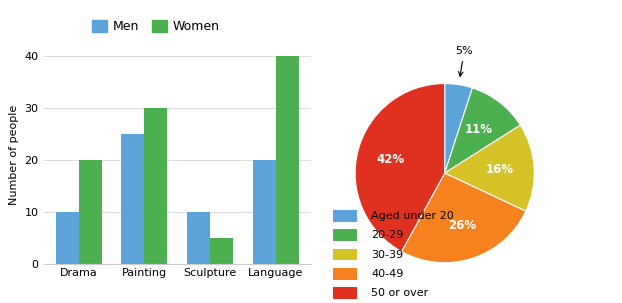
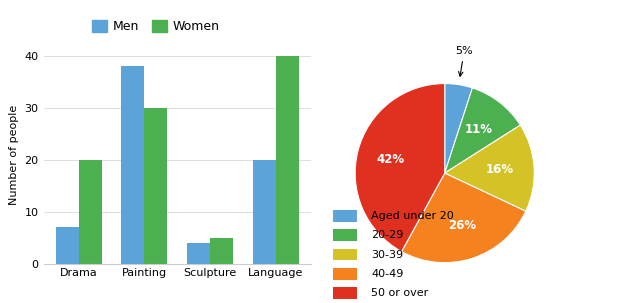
Men/Drama: 10 -> 7
Men/Painting: 25 -> 38
Men/Sculpture: 10 -> 4
